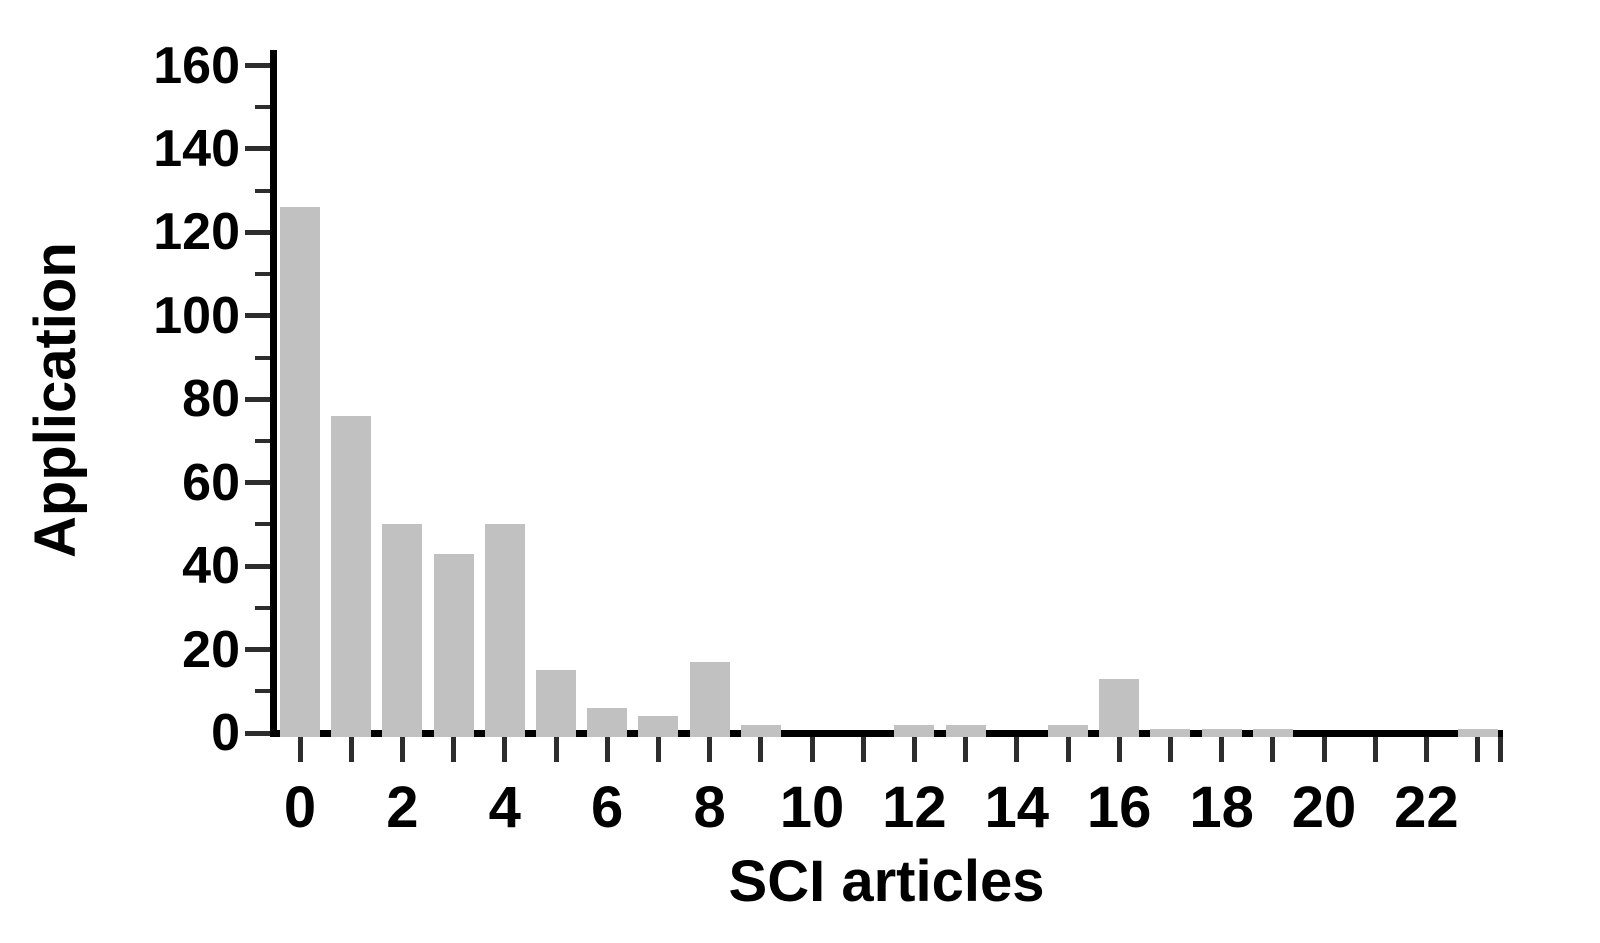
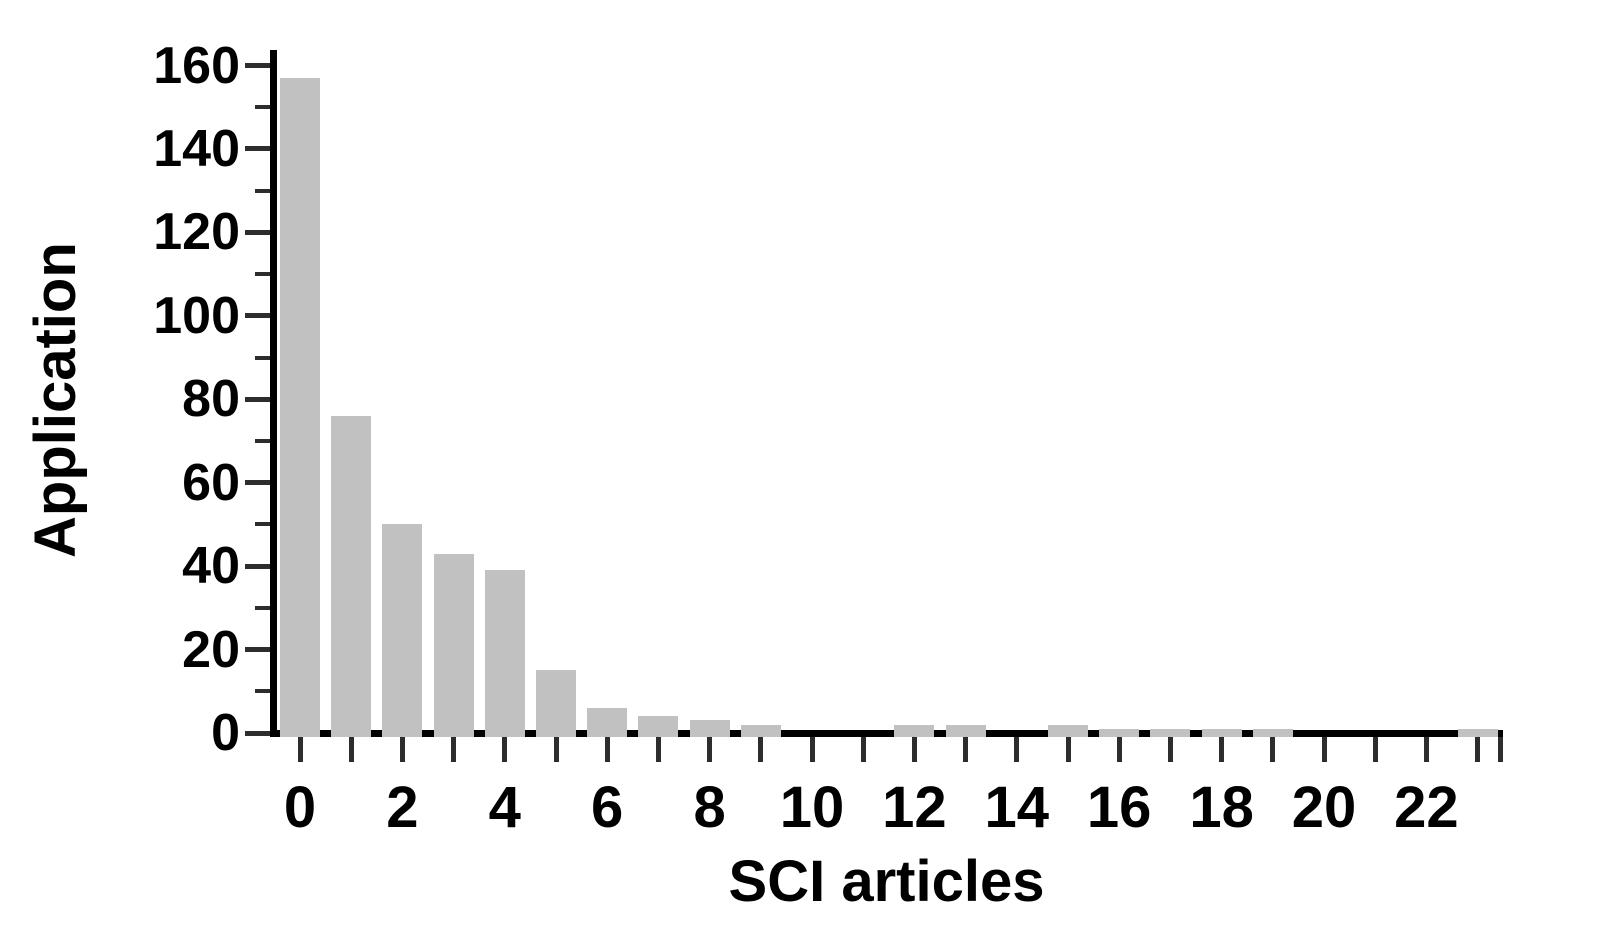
0: 126 -> 157
4: 50 -> 39
8: 17 -> 3
16: 13 -> 1
